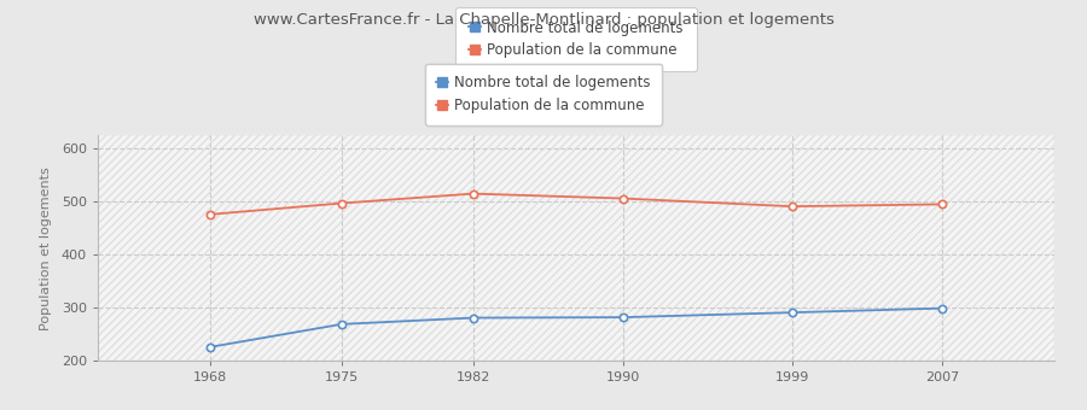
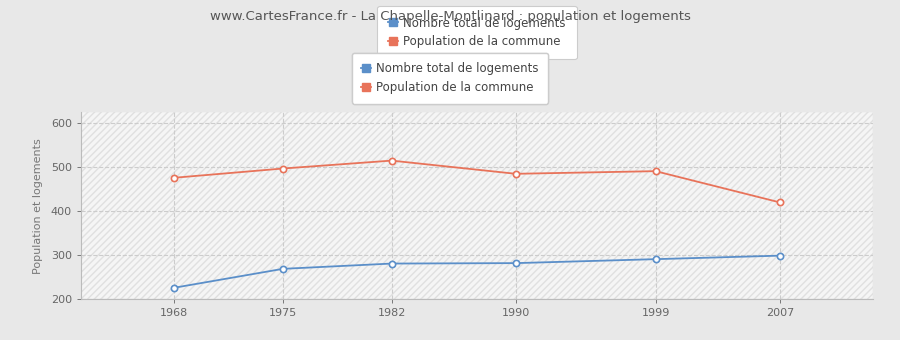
Population de la commune/1990: 506 -> 485
Population de la commune/2007: 495 -> 420
